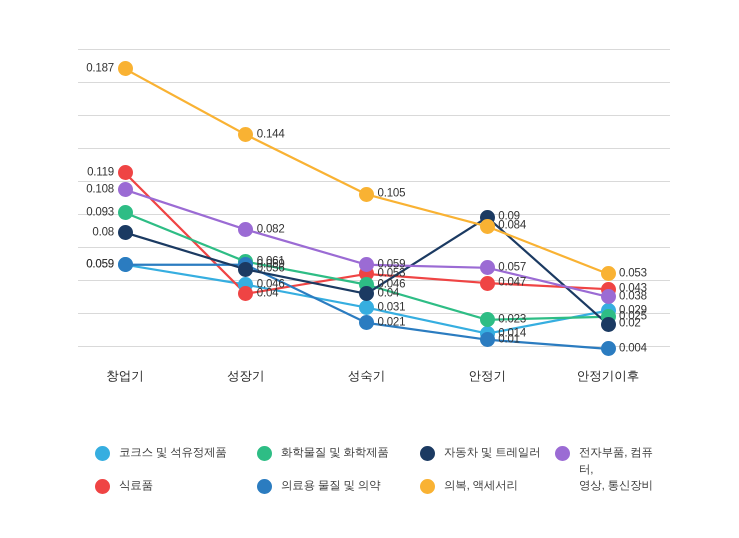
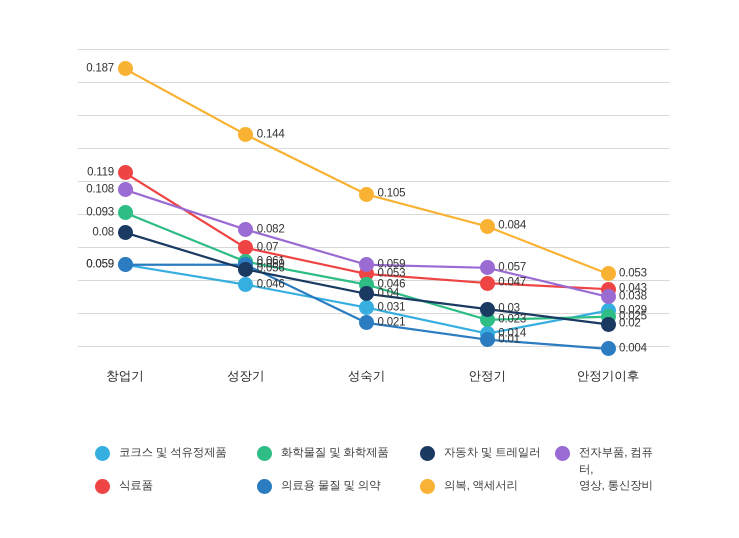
식료품/성장기: 0.04 -> 0.07
자동차 및 트레일러/안정기: 0.09 -> 0.03
